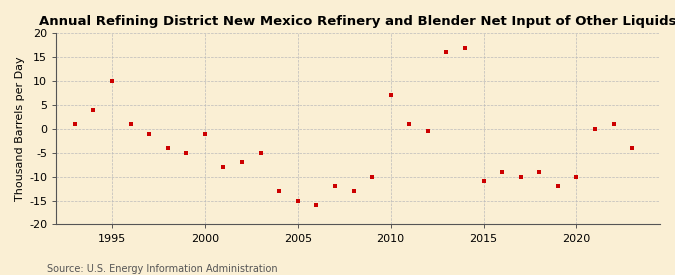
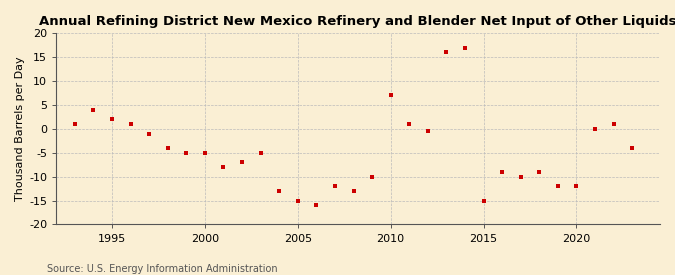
1995: 10.0 -> 2.0
2000: -1.0 -> -5.0
2015: -11.0 -> -15.0
2020: -10.0 -> -12.0
